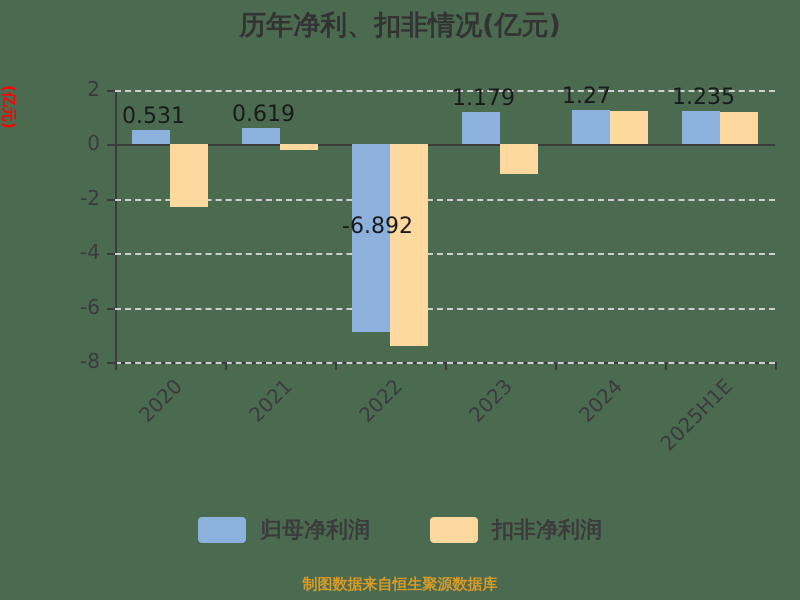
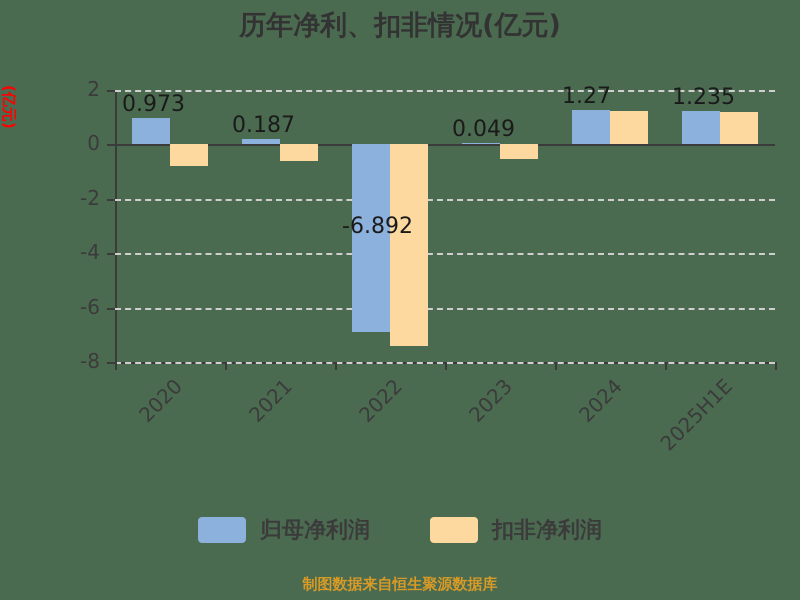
归母净利润/2020: 0.531 -> 0.973
扣非净利润/2020: -2.3 -> -0.8
归母净利润/2021: 0.619 -> 0.187
扣非净利润/2021: -0.2 -> -0.6
归母净利润/2023: 1.179 -> 0.049
扣非净利润/2023: -1.1 -> -0.6
